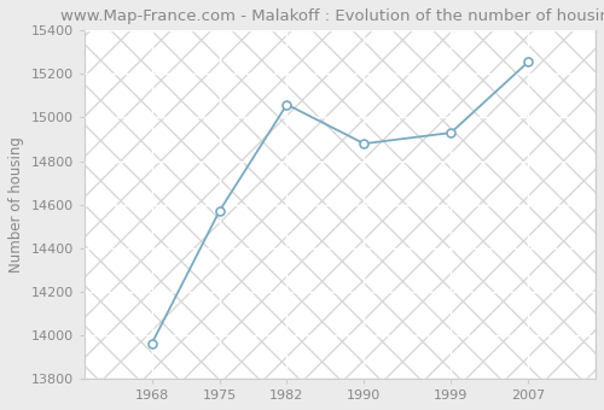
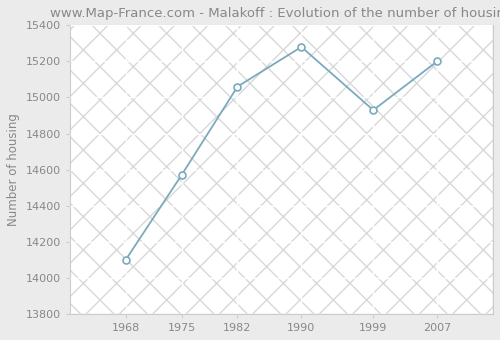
1968: 13960 -> 14100
1990: 14880 -> 15280
2007: 15260 -> 15200
